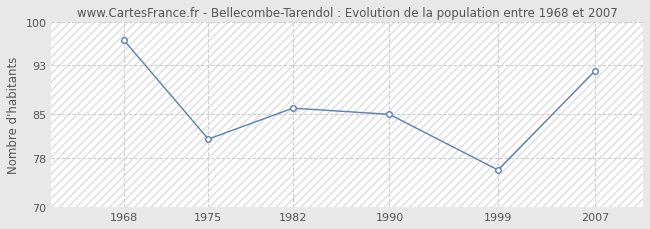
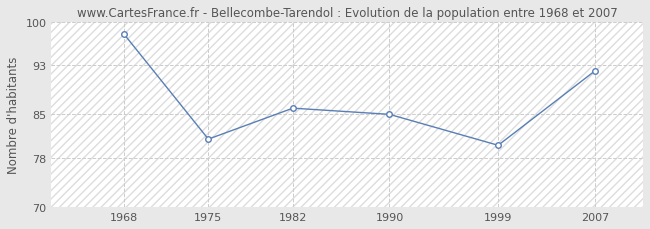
1968: 97 -> 98
1999: 76 -> 80
